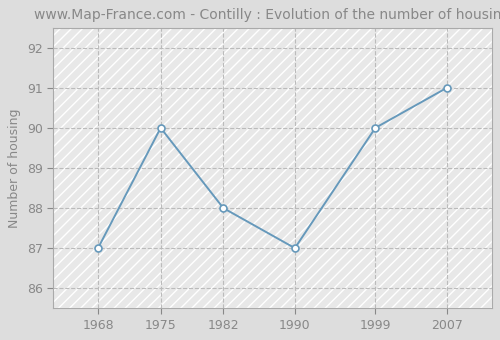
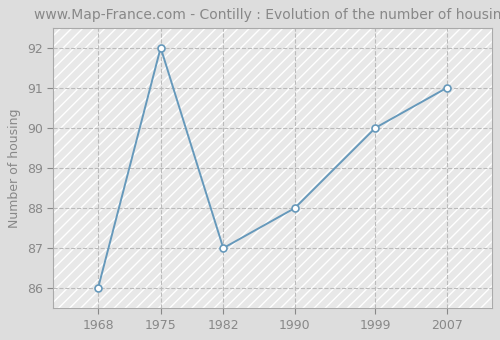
1968: 87 -> 86
1975: 90 -> 92
1982: 88 -> 87
1990: 87 -> 88
